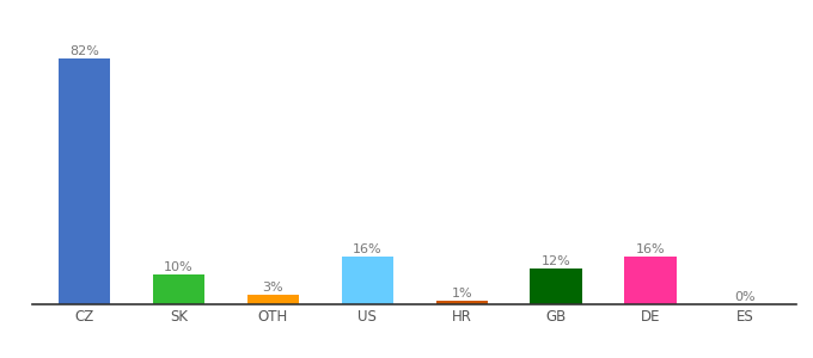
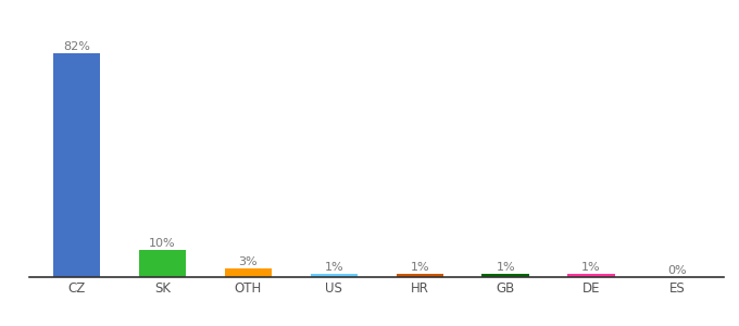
US: 16% -> 1%
GB: 12% -> 1%
DE: 16% -> 1%
